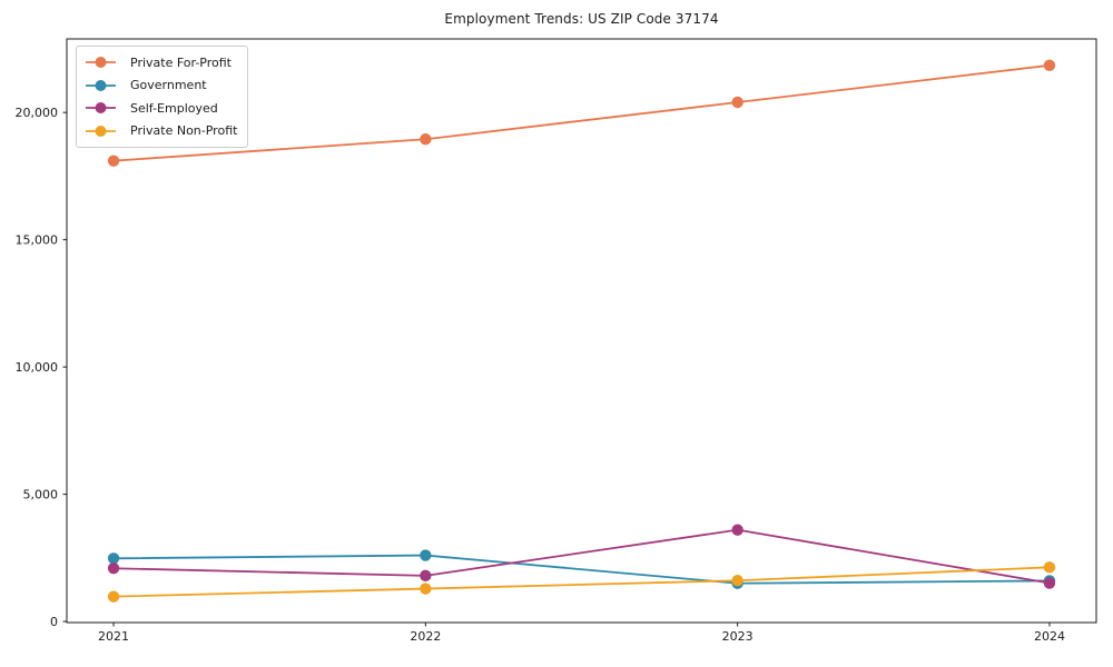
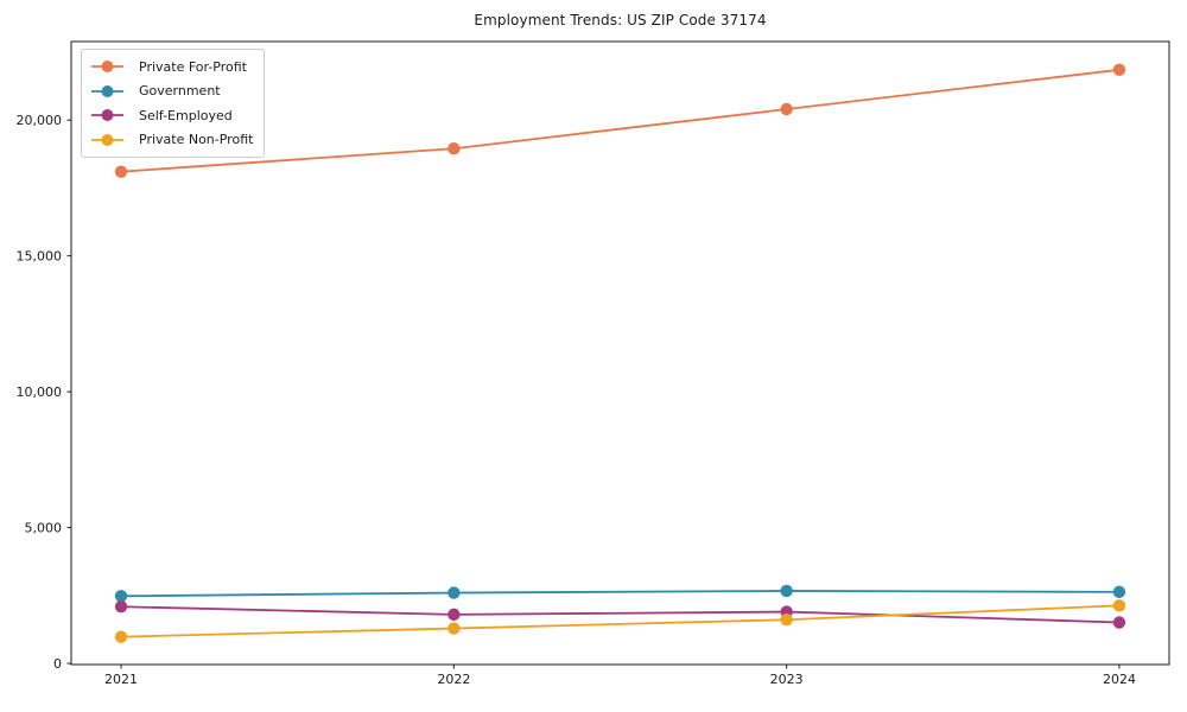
Government/2023: 1500 -> 2700
Self-Employed/2023: 3600 -> 1900
Government/2024: 1600 -> 2600
